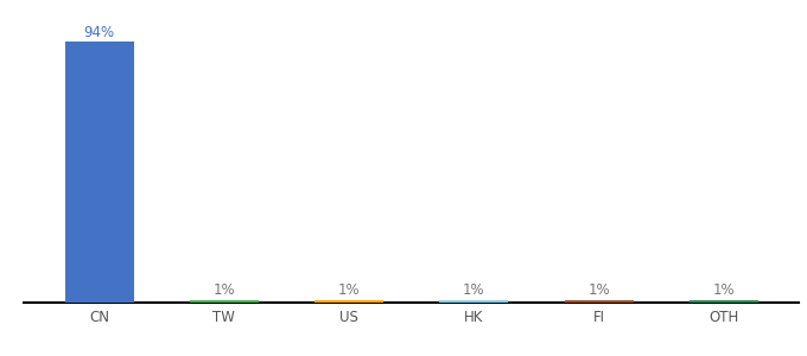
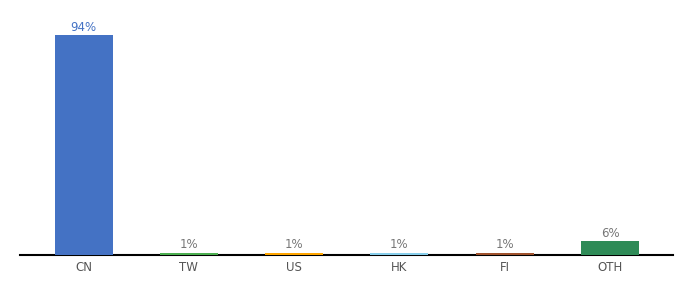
OTH: 1% -> 6%
